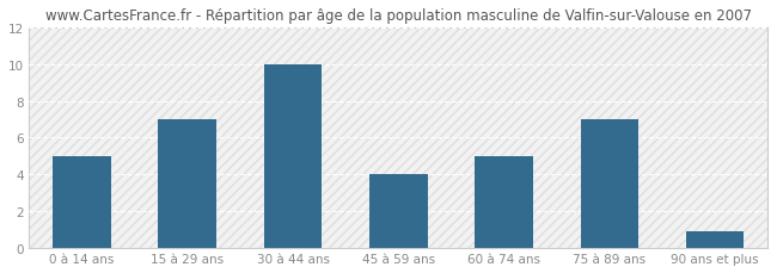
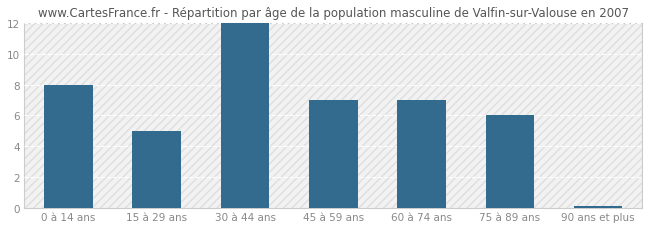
0 à 14 ans: 5.0 -> 8.0
15 à 29 ans: 7.0 -> 5.0
30 à 44 ans: 10.0 -> 12.0
45 à 59 ans: 4.0 -> 7.0
60 à 74 ans: 5.0 -> 7.0
75 à 89 ans: 7.0 -> 6.0
90 ans et plus: 0.9 -> 0.1
